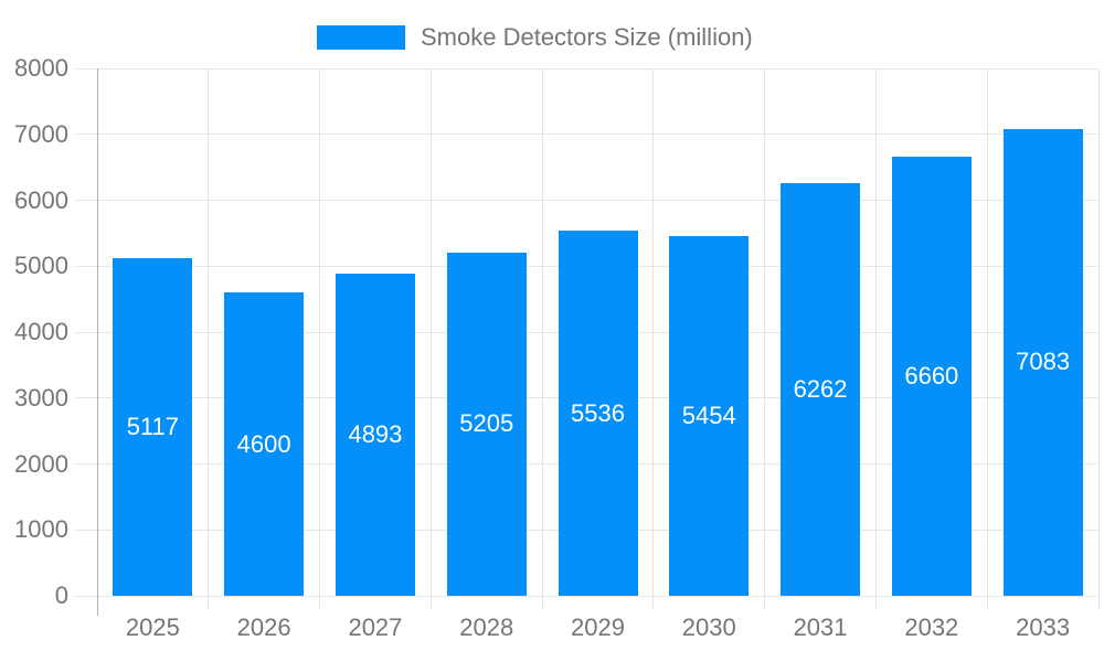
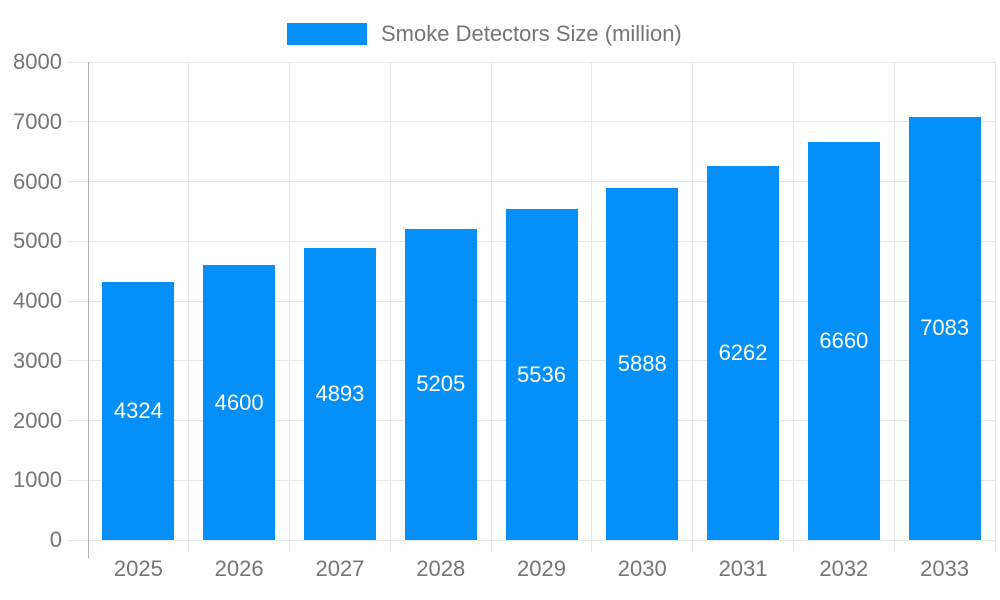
2025: 5117 -> 4324
2030: 5454 -> 5888
